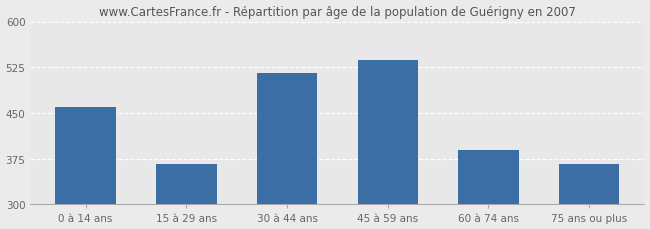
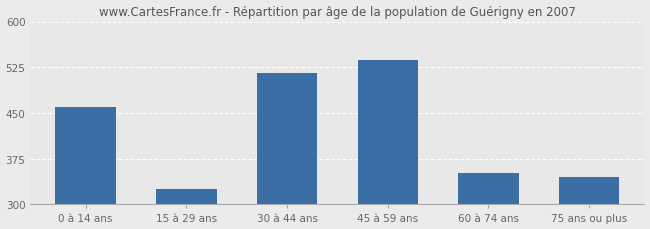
15 à 29 ans: 366 -> 325
60 à 74 ans: 390 -> 352
75 ans ou plus: 366 -> 345
